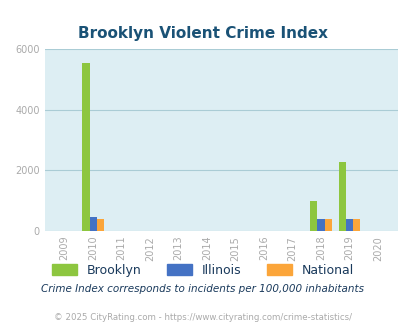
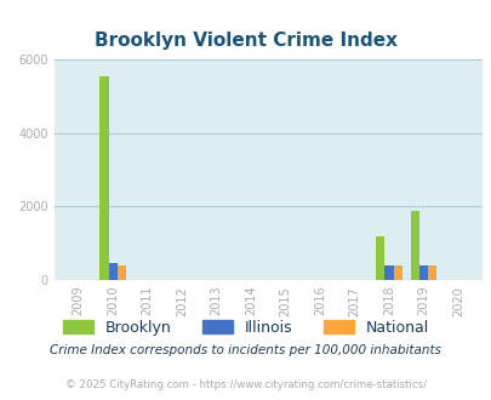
Brooklyn/2018: 1000 -> 1200
Brooklyn/2019: 2280 -> 1900
